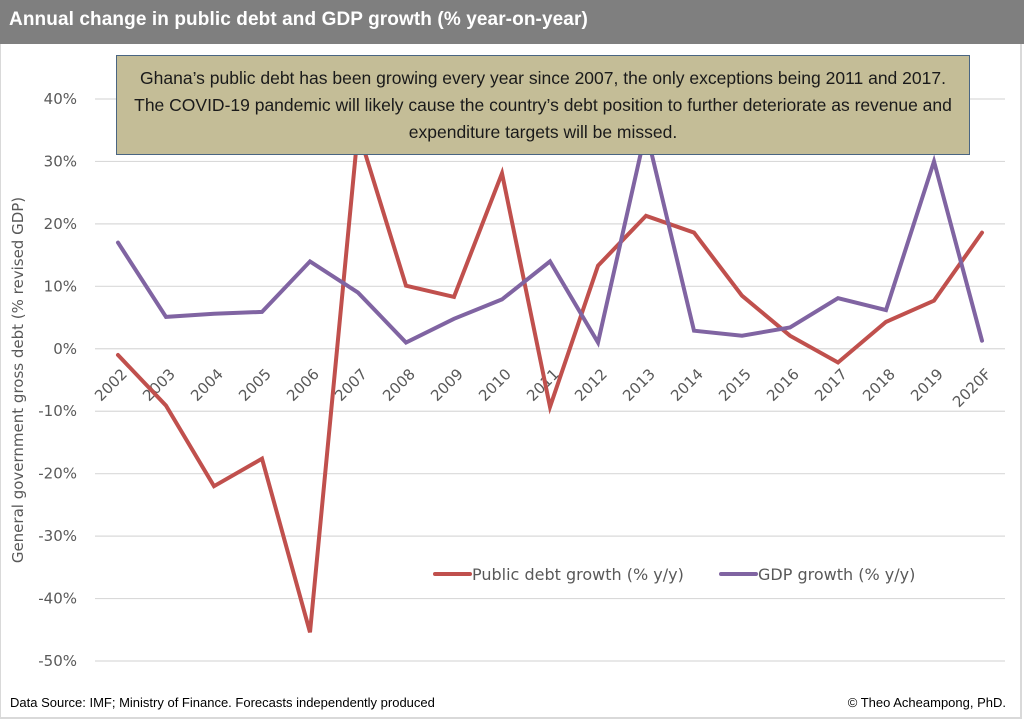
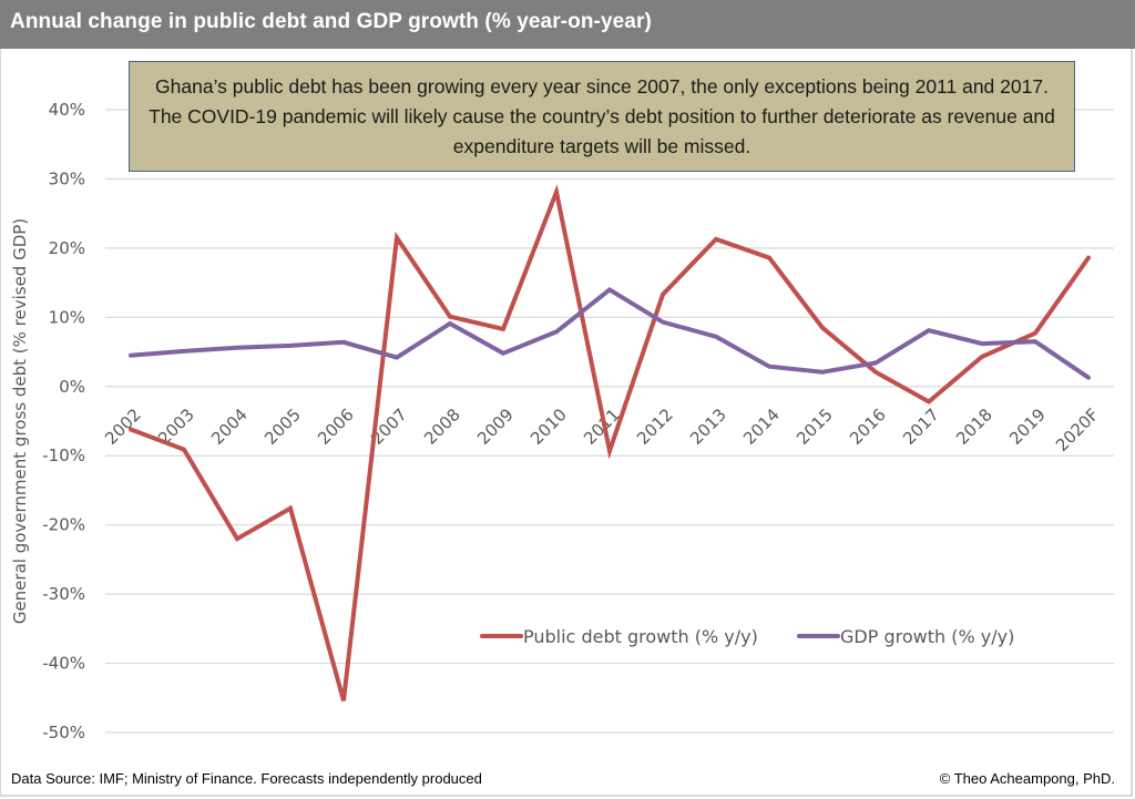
Public debt growth (% y/y)/2002: -1% -> -6%
GDP growth (% y/y)/2002: 17% -> 4%
GDP growth (% y/y)/2006: 14% -> 6%
Public debt growth (% y/y)/2007: 35% -> 22%
GDP growth (% y/y)/2007: 9% -> 4%
GDP growth (% y/y)/2008: 1% -> 9%
GDP growth (% y/y)/2012: 1% -> 9%
GDP growth (% y/y)/2013: 35% -> 7%
GDP growth (% y/y)/2019: 30% -> 6%
